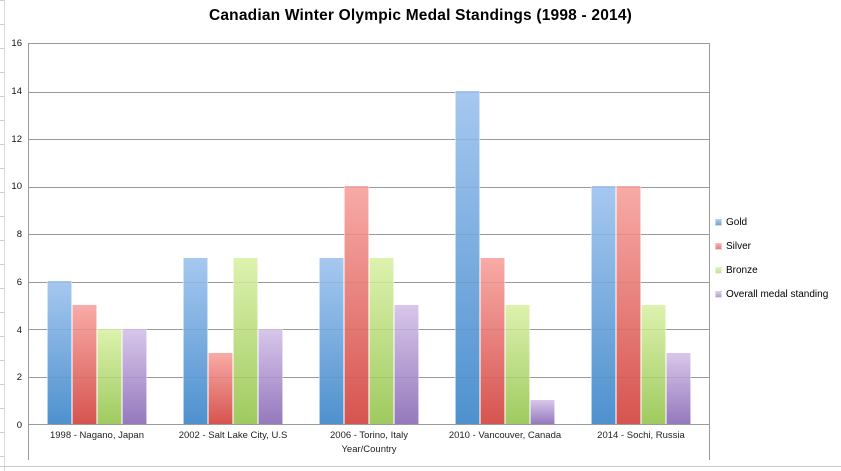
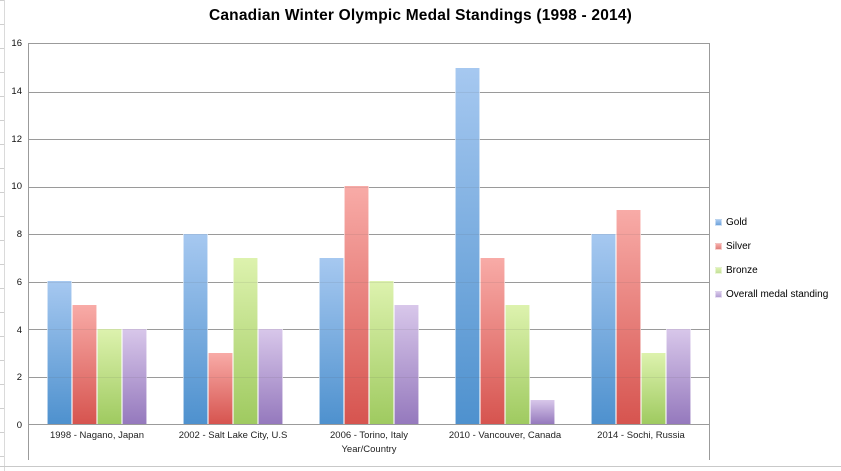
Gold/2002 - Salt Lake City, U.S: 7 -> 8
Bronze/2006 - Torino, Italy: 7 -> 6
Gold/2010 - Vancouver, Canada: 14 -> 15
Gold/2014 - Sochi, Russia: 10 -> 8
Silver/2014 - Sochi, Russia: 10 -> 9
Bronze/2014 - Sochi, Russia: 5 -> 3
Overall medal standing/2014 - Sochi, Russia: 3 -> 4
